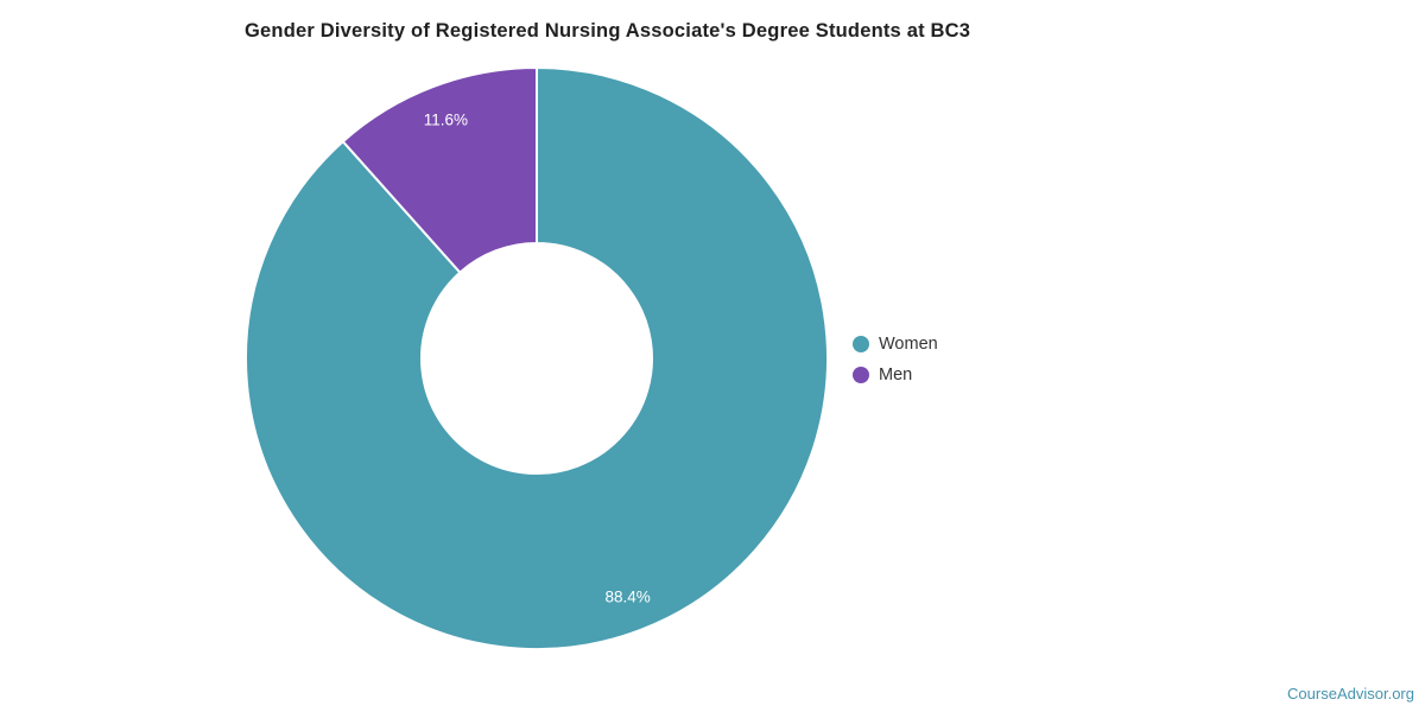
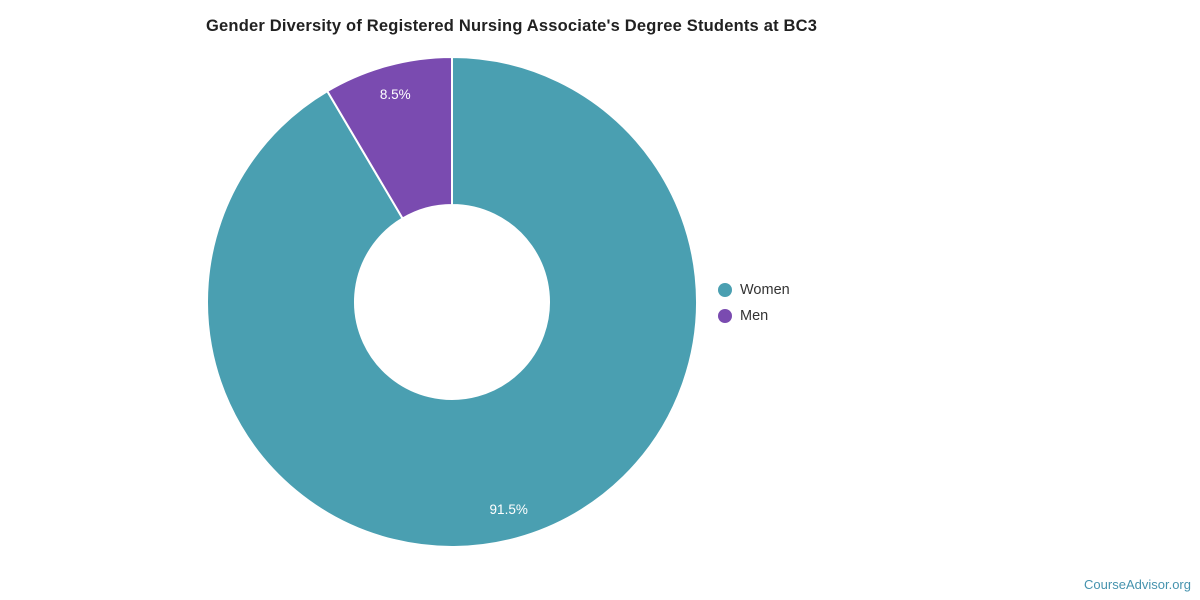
Women: 88.4% -> 91.5%
Men: 11.6% -> 8.5%
